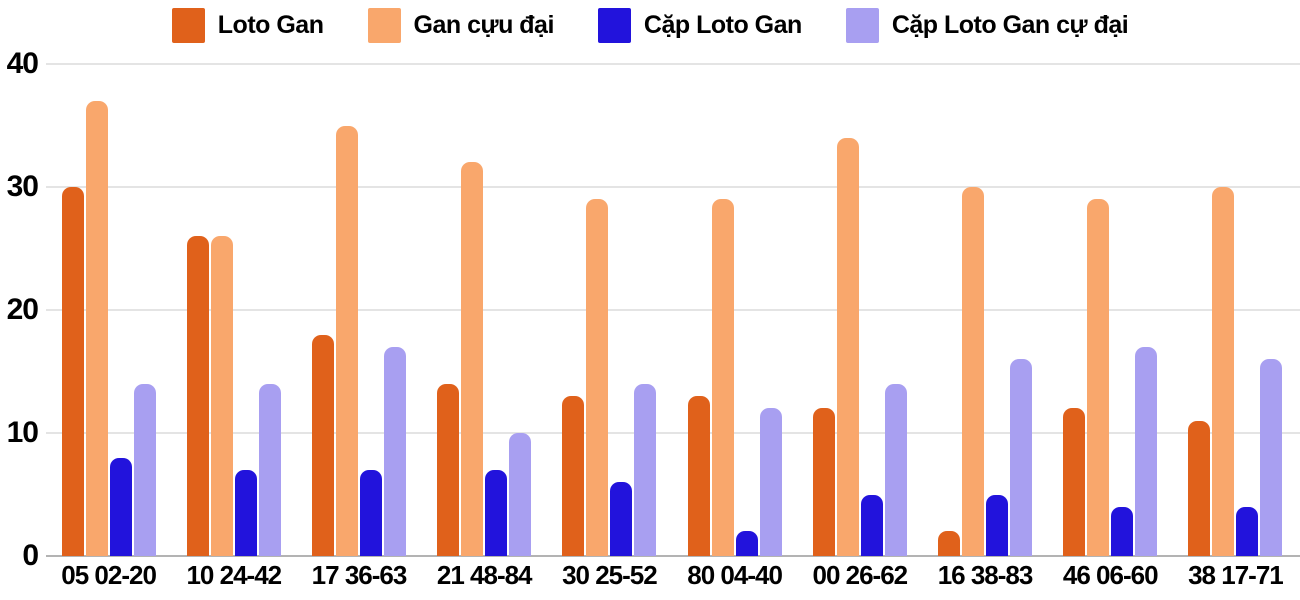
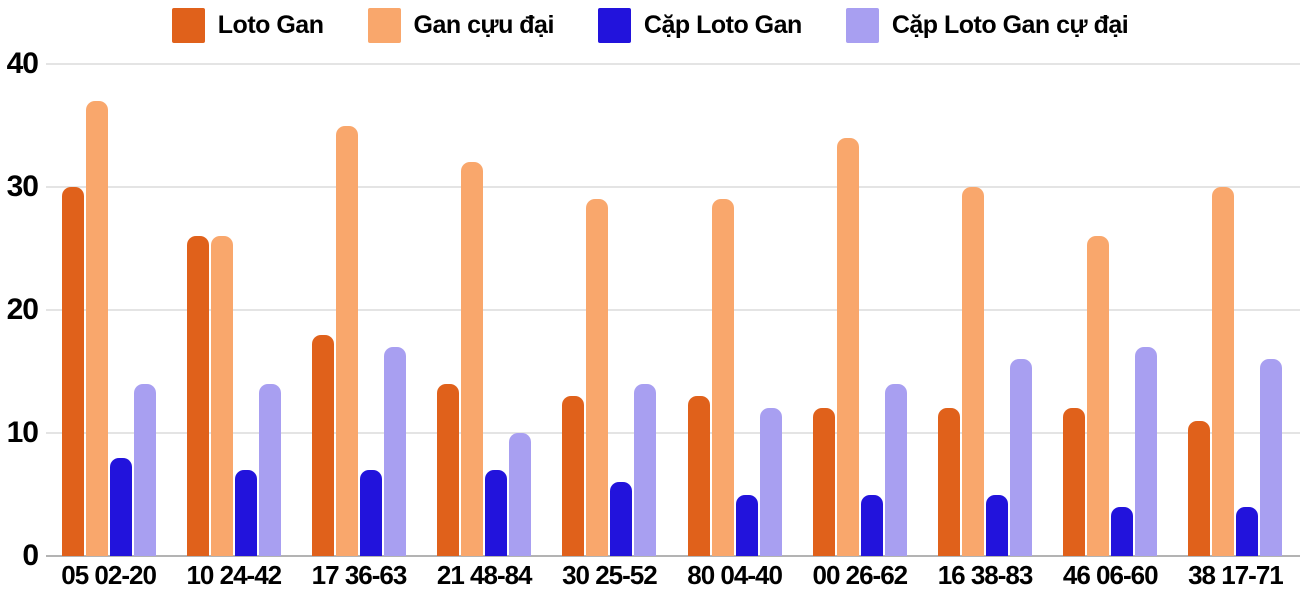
Cặp Loto Gan/80 04-40: 2 -> 5
Loto Gan/16 38-83: 2 -> 12
Gan cựu đại/46 06-60: 29 -> 26
